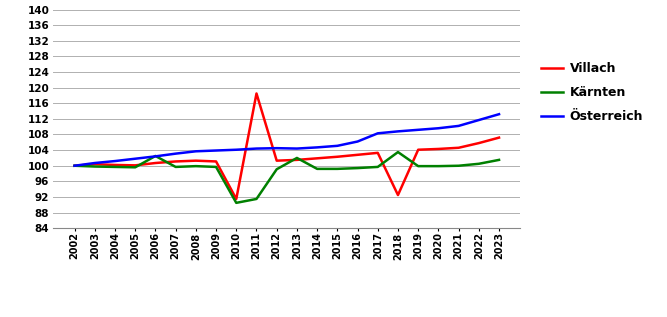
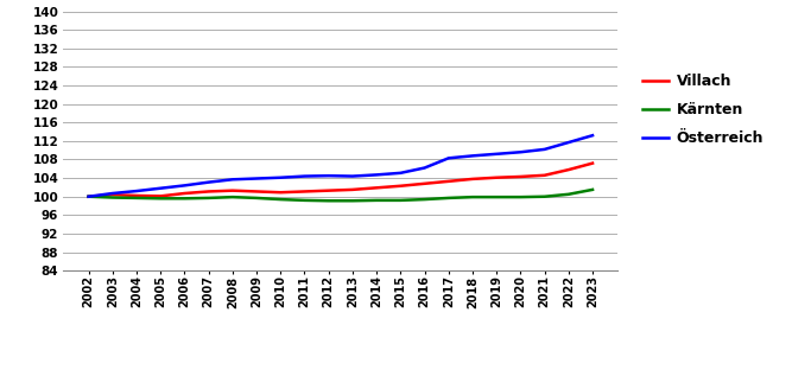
Kärnten/2006: 102.5 -> 99.6
Villach/2010: 91.5 -> 100.9
Kärnten/2010: 90.5 -> 99.4
Villach/2011: 118.5 -> 101.1
Kärnten/2011: 91.5 -> 99.2
Kärnten/2013: 102.0 -> 99.1
Villach/2018: 92.5 -> 103.8
Kärnten/2018: 103.5 -> 99.9
